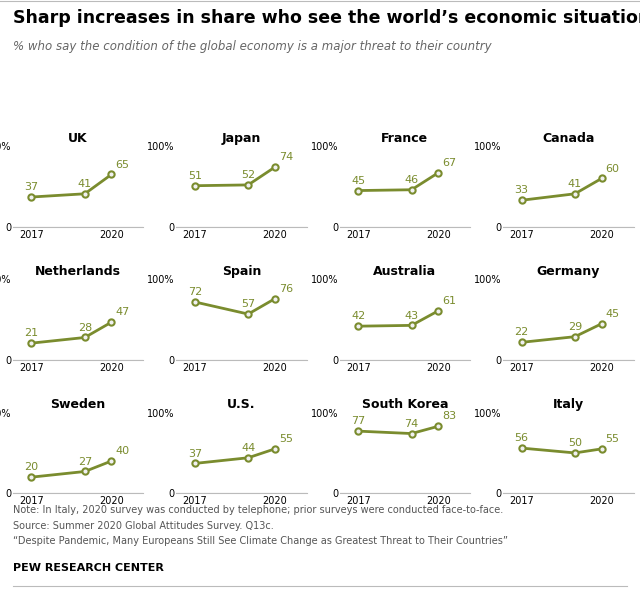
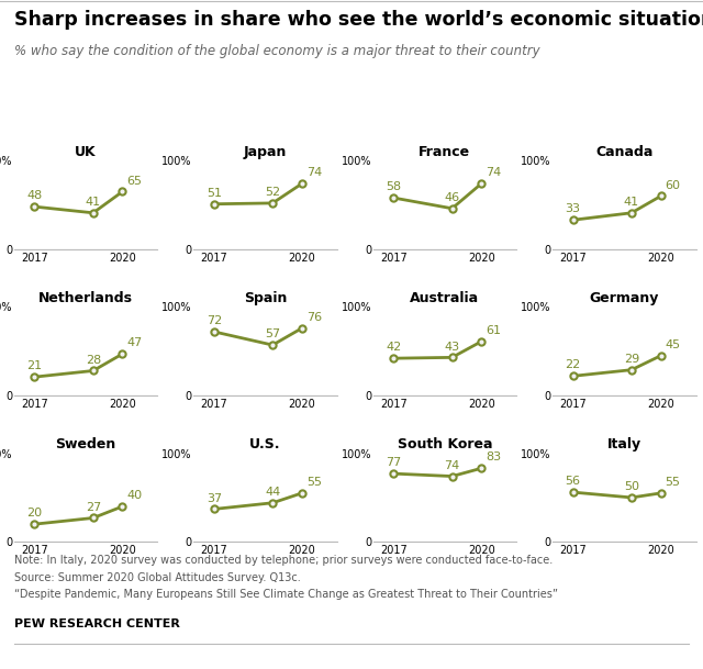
UK/2017: 37 -> 48
France/2017: 45 -> 58
France/2020: 67 -> 74
